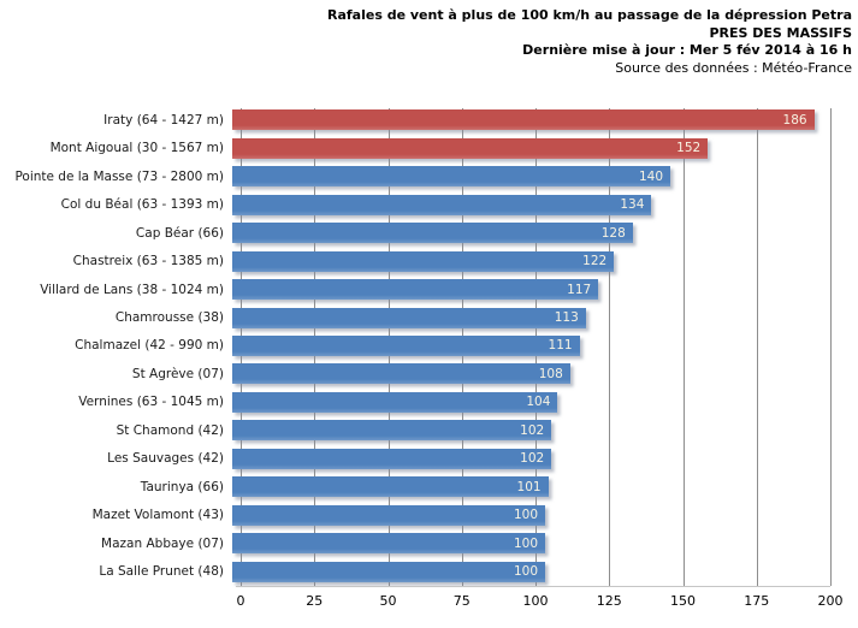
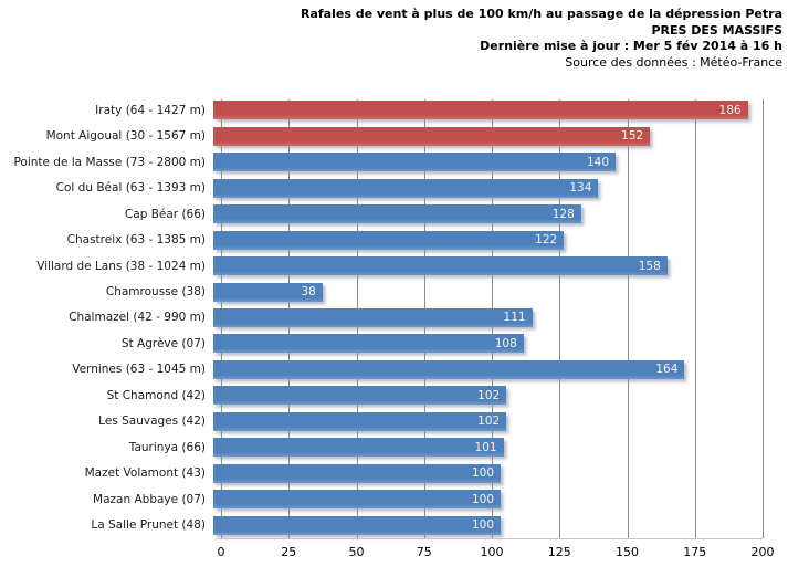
Villard de Lans (38 - 1024 m): 117 -> 158
Chamrousse (38): 113 -> 38
Vernines (63 - 1045 m): 104 -> 164
